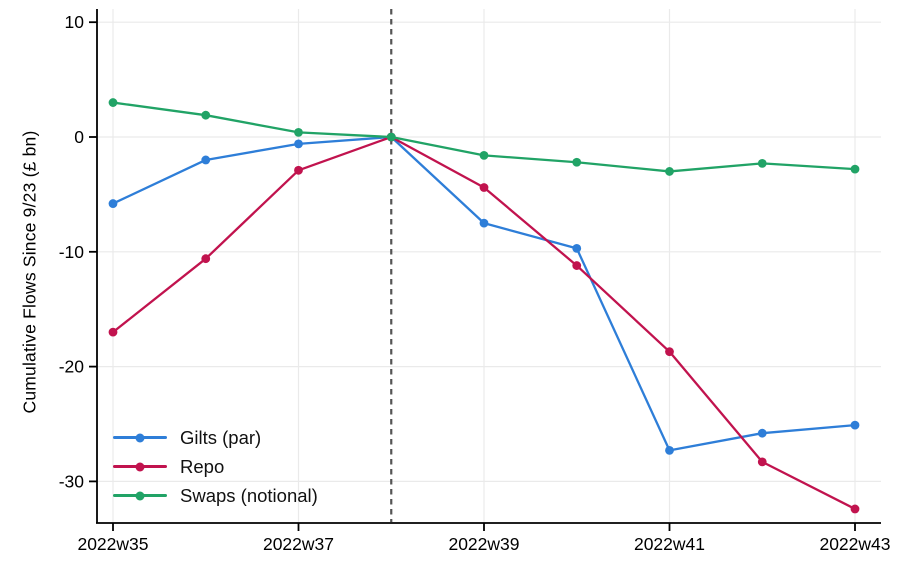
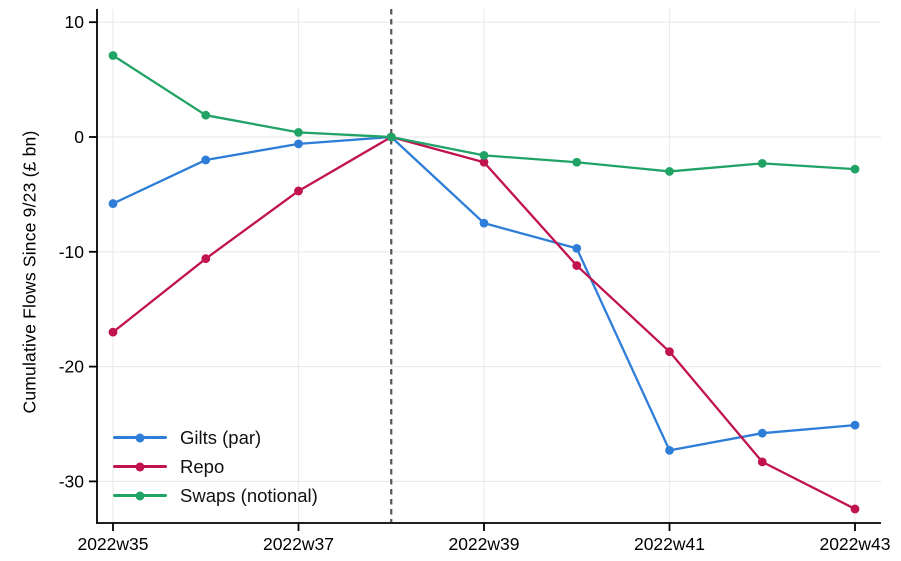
Swaps (notional)/2022w35: 3.0 -> 7.1
Repo/2022w37: -2.9 -> -4.7
Repo/2022w39: -4.4 -> -2.2
